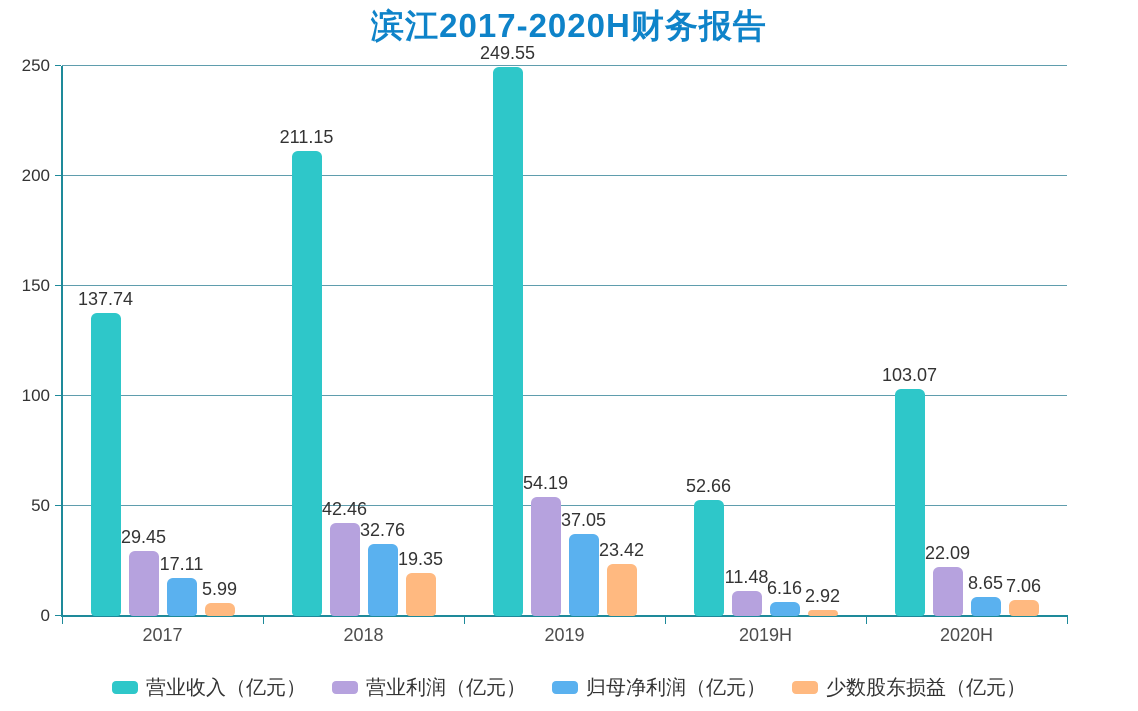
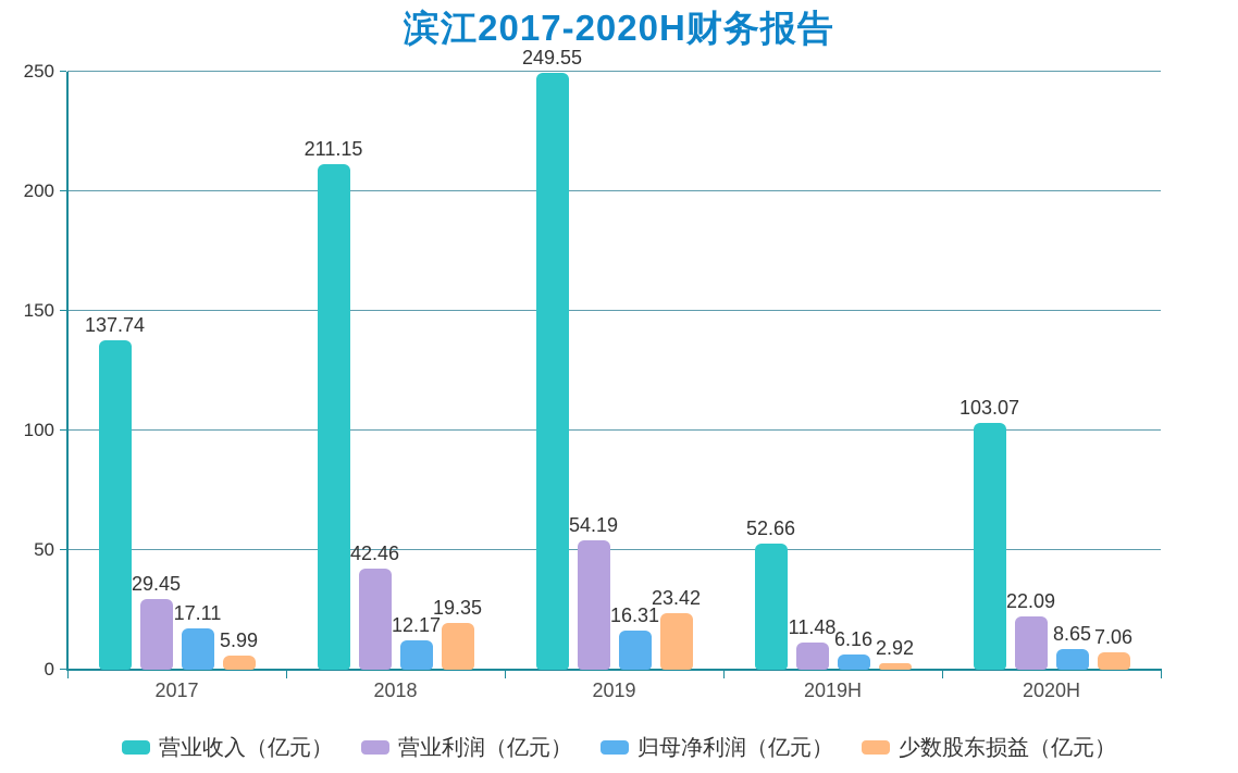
归母净利润（亿元）/2018: 32.76 -> 12.17
归母净利润（亿元）/2019: 37.05 -> 16.31
